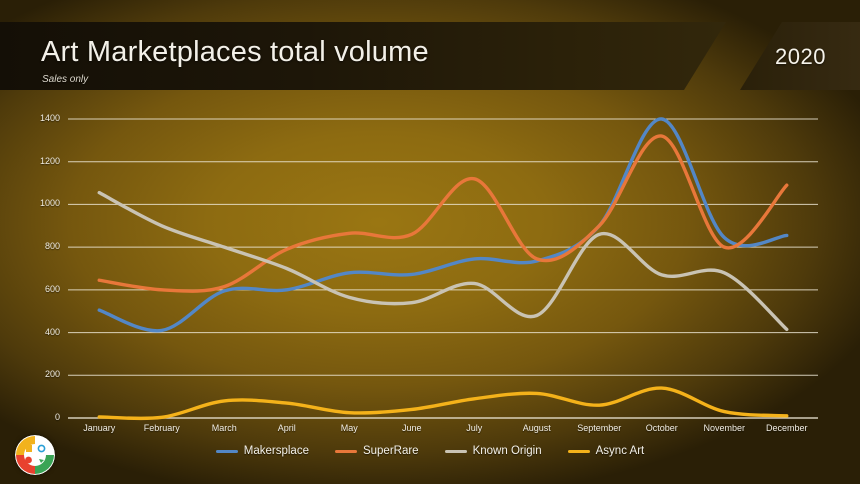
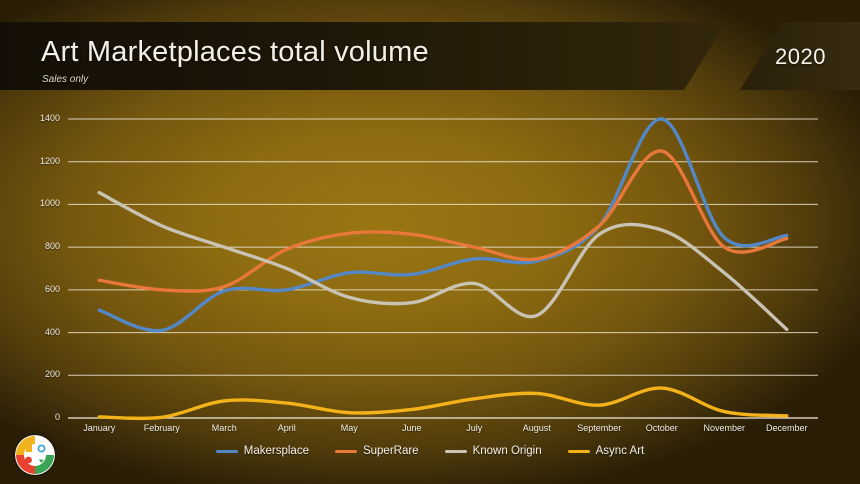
SuperRare/July: 1120 -> 800
SuperRare/October: 1320 -> 1250
Known Origin/October: 670 -> 880
SuperRare/December: 1090 -> 840
